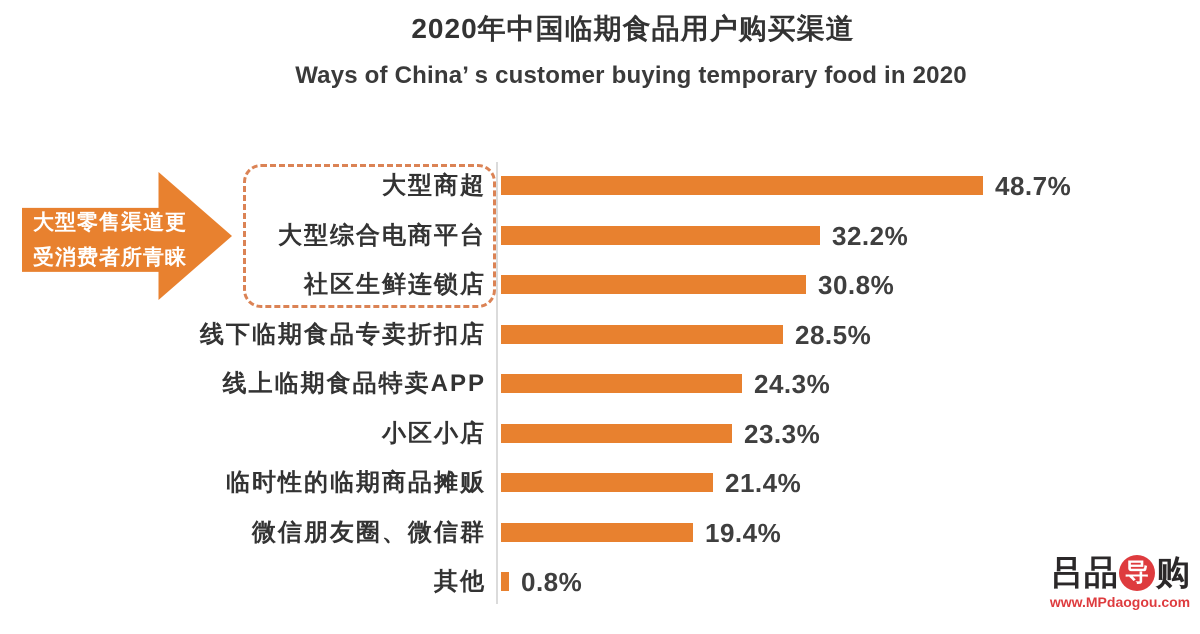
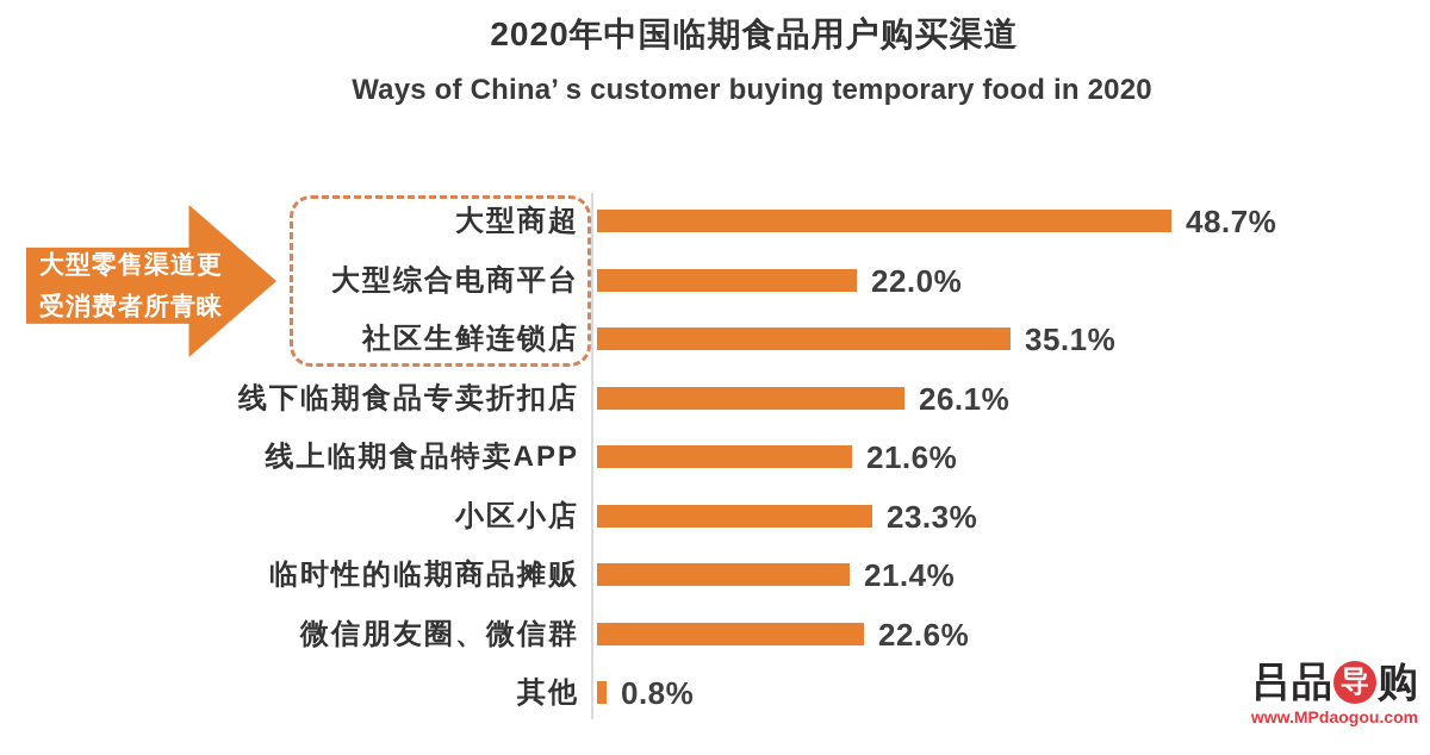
大型综合电商平台: 32.2% -> 22.0%
社区生鲜连锁店: 30.8% -> 35.1%
线下临期食品专卖折扣店: 28.5% -> 26.1%
线上临期食品特卖APP: 24.3% -> 21.6%
微信朋友圈、微信群: 19.4% -> 22.6%
